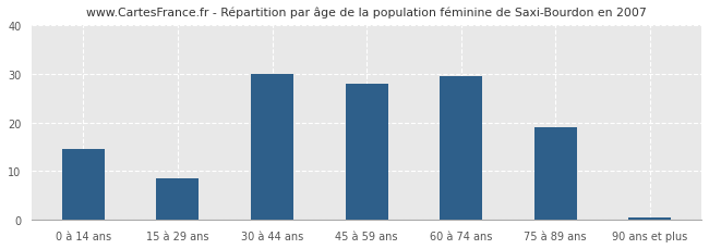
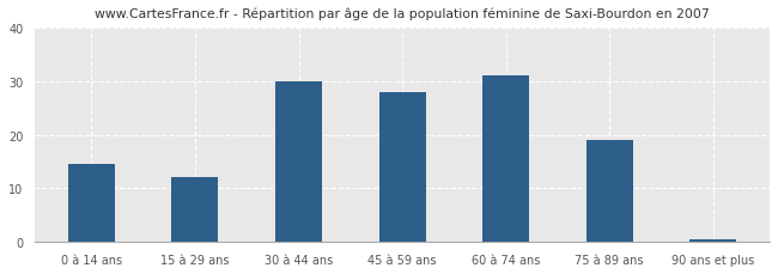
15 à 29 ans: 8.5 -> 12.0
60 à 74 ans: 29.5 -> 31.0
